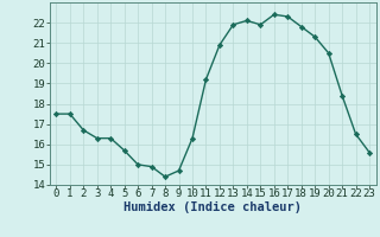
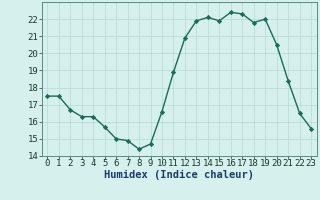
10: 16.3 -> 16.6
11: 19.2 -> 18.9
19: 21.3 -> 22.0
